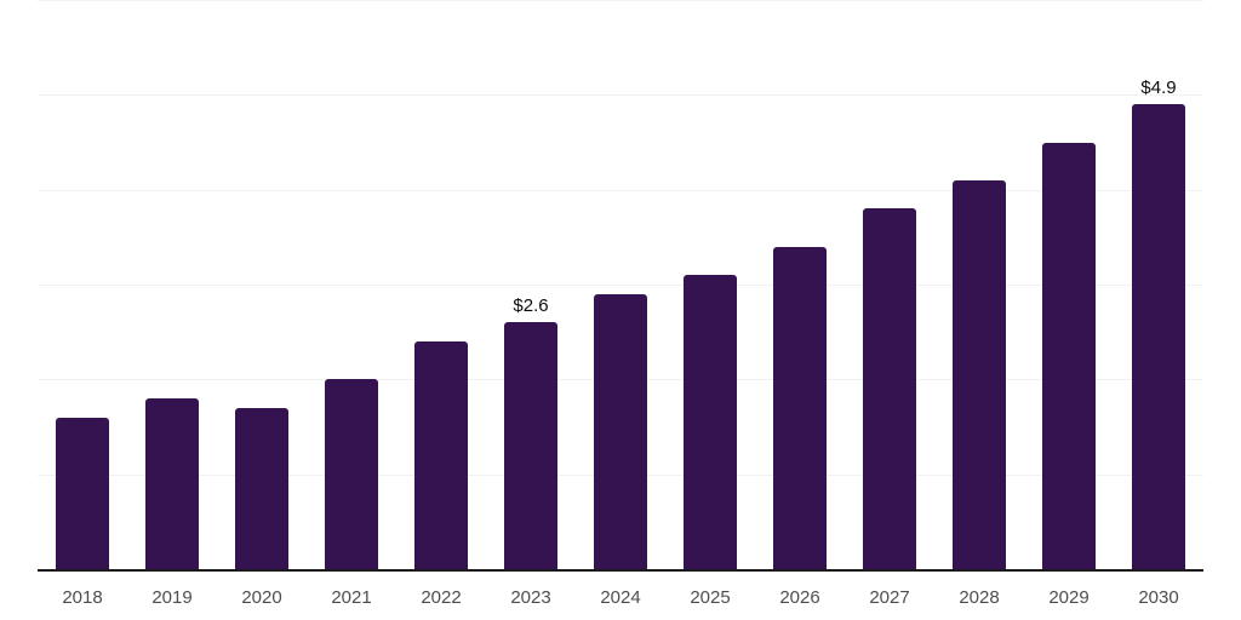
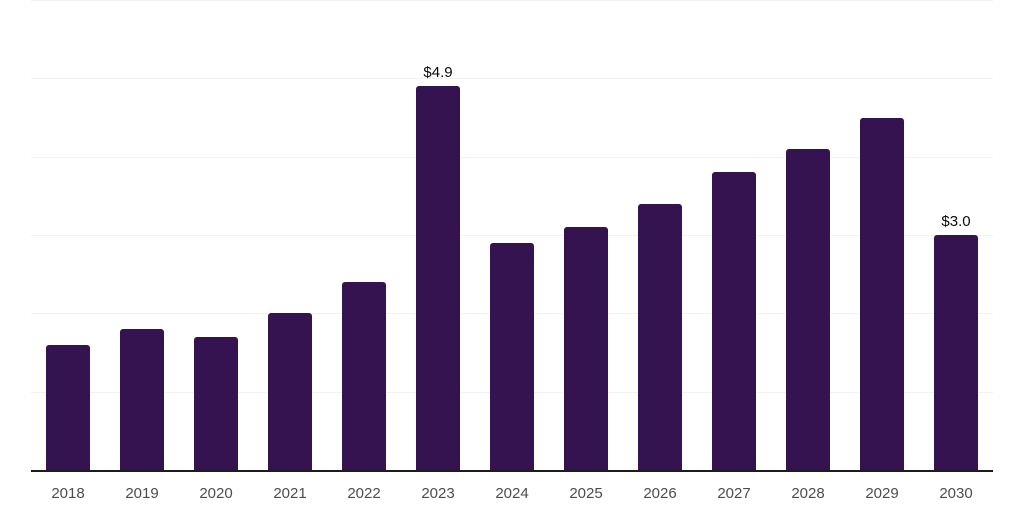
2023: $2.6 -> $4.9
2030: $4.9 -> $3.0
